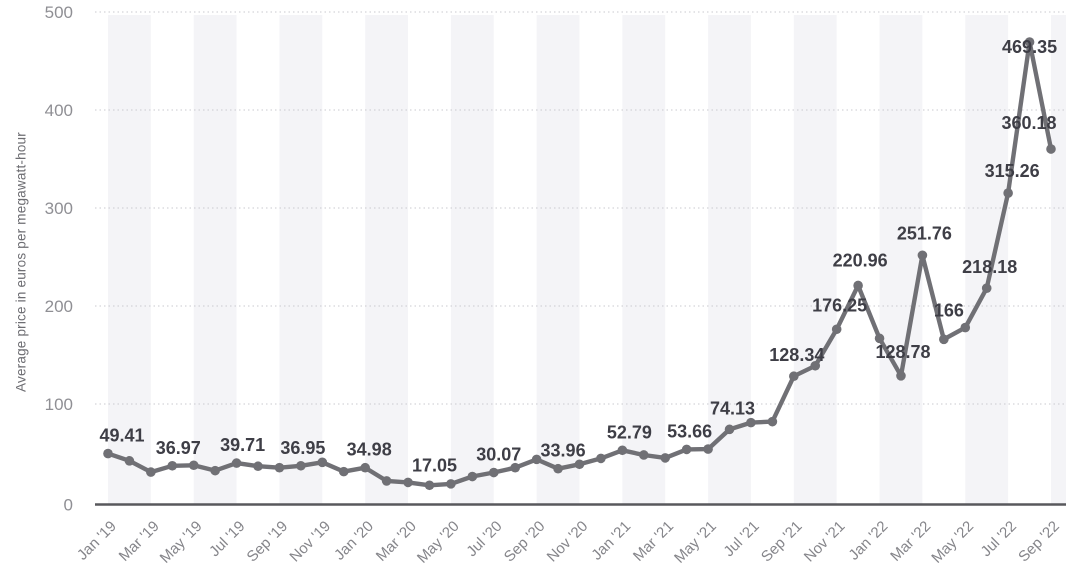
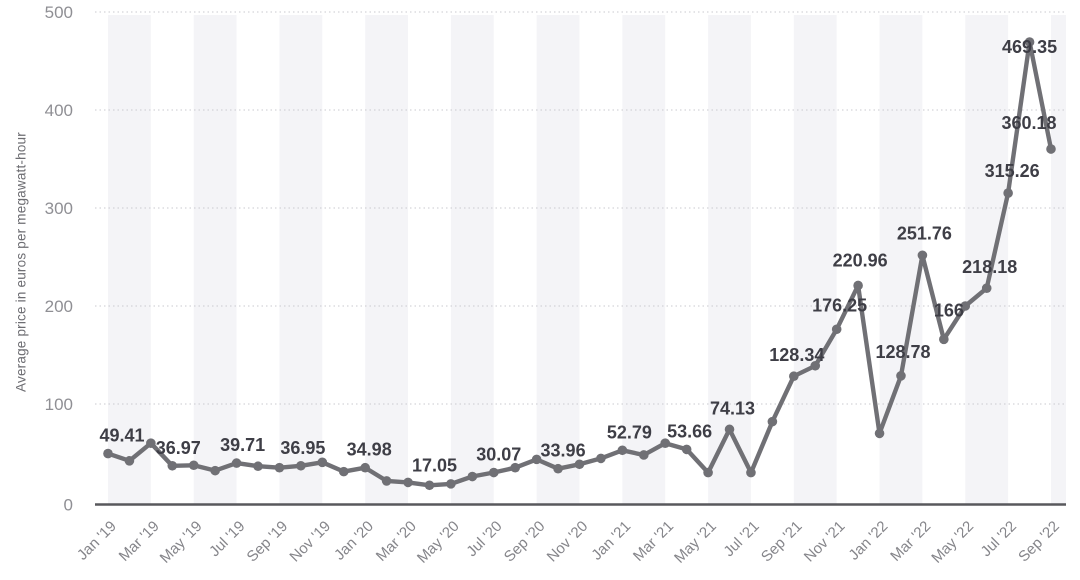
Mar '19: 30 -> 60
Mar '21: 40 -> 60
May '21: 50 -> 30
Jul '21: 80 -> 30
Jan '22: 170 -> 70
May '22: 180 -> 200
